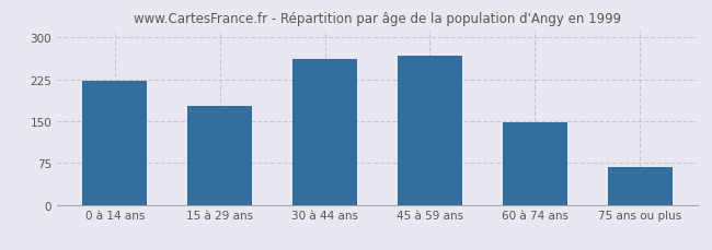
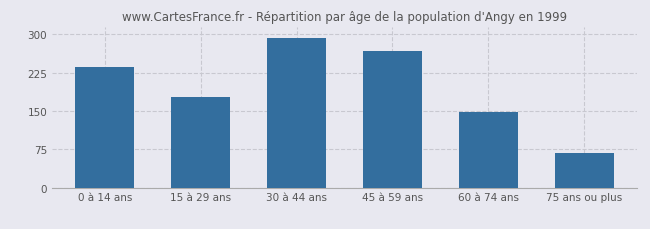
0 à 14 ans: 222 -> 235
30 à 44 ans: 262 -> 292
